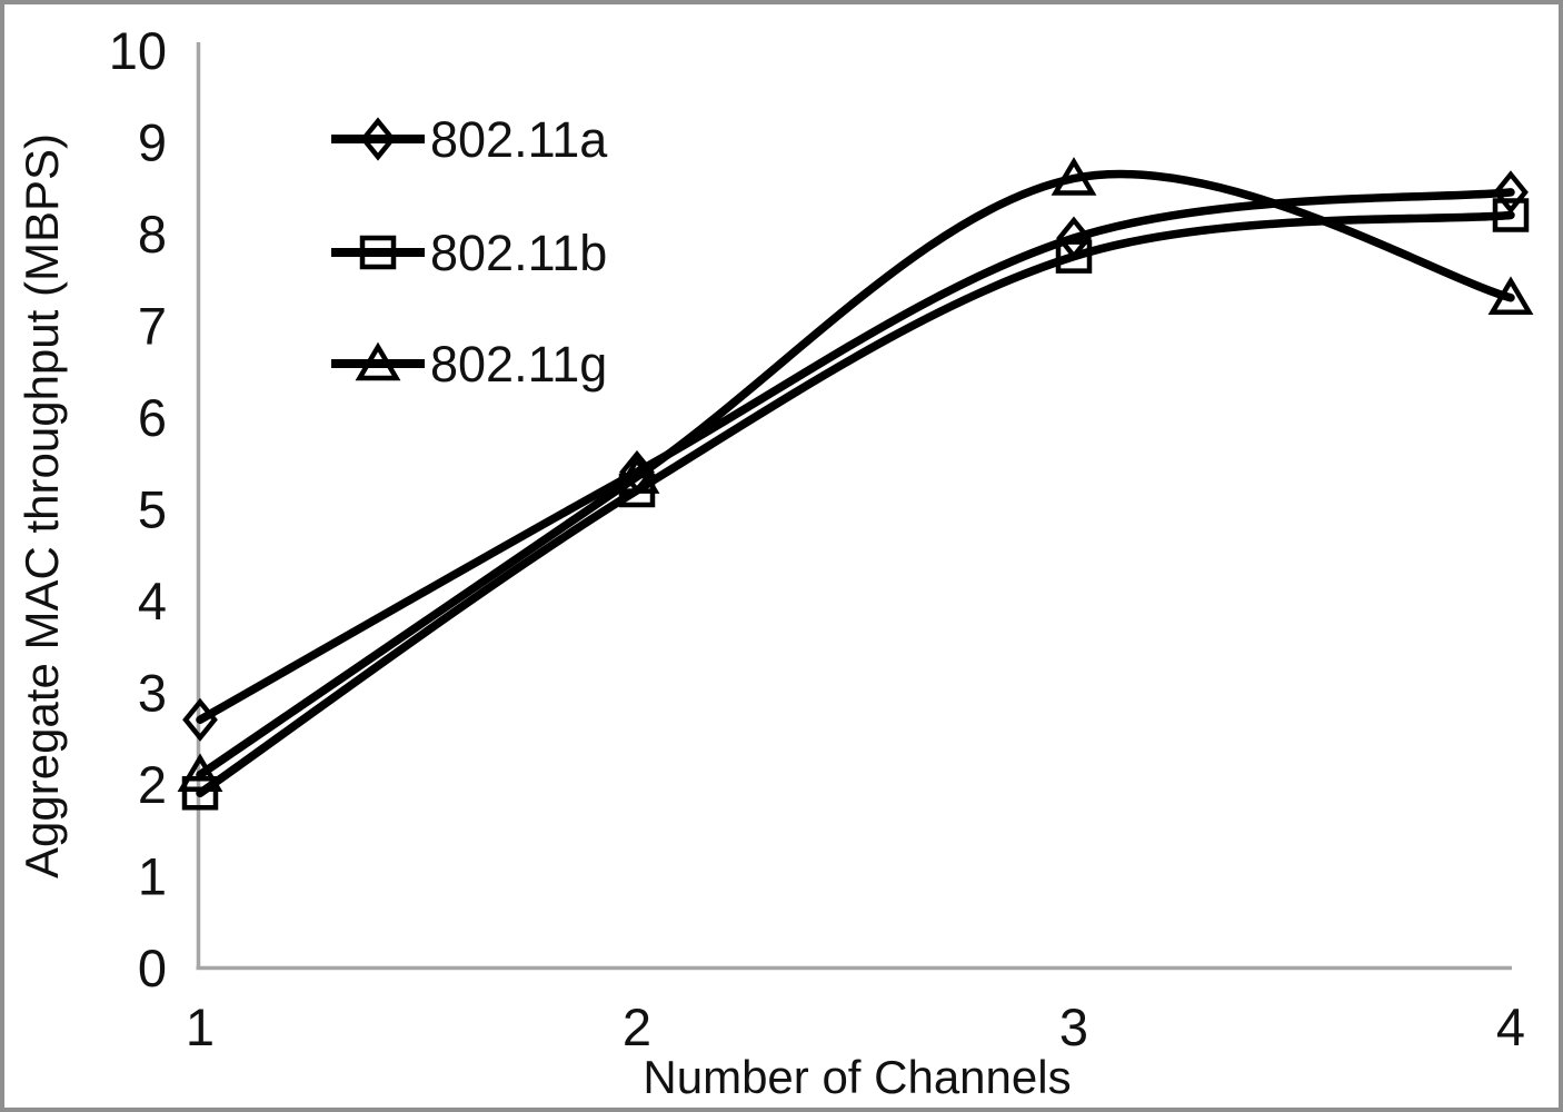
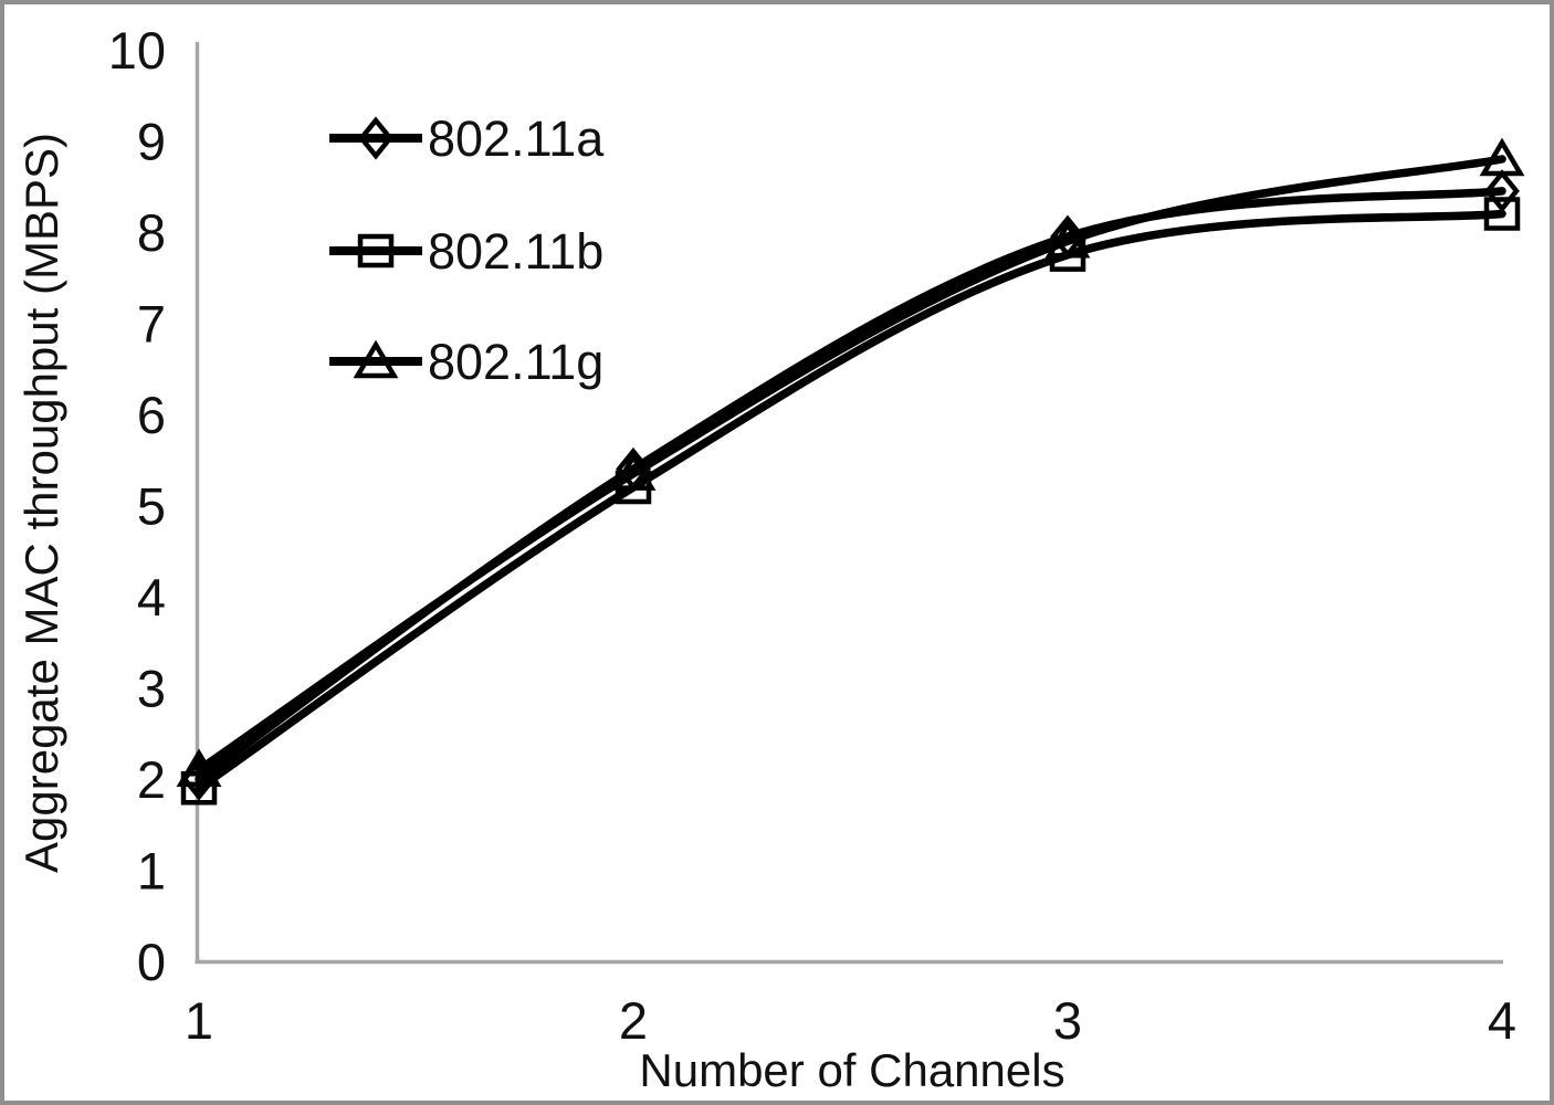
802.11a/1: 2.7 -> 2.0
802.11g/3: 8.6 -> 7.9
802.11g/4: 7.3 -> 8.8
